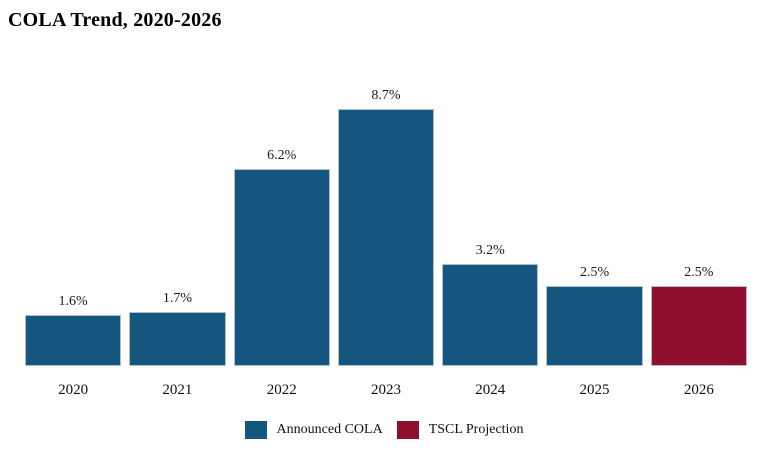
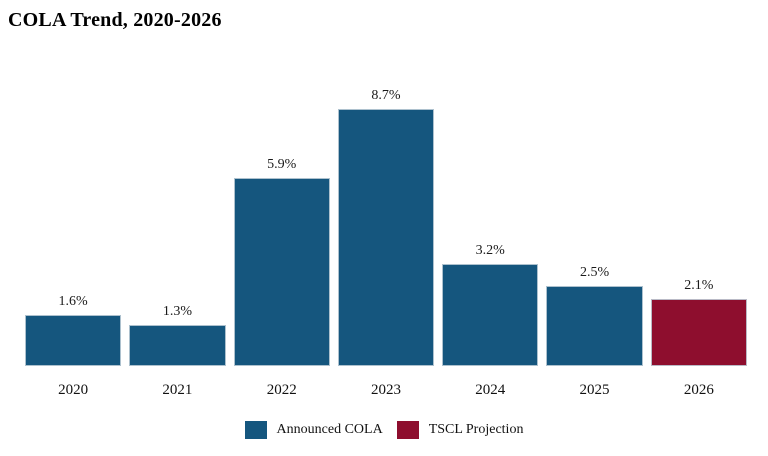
2021: 1.7% -> 1.3%
2022: 6.2% -> 5.9%
2026: 2.5% -> 2.1%
